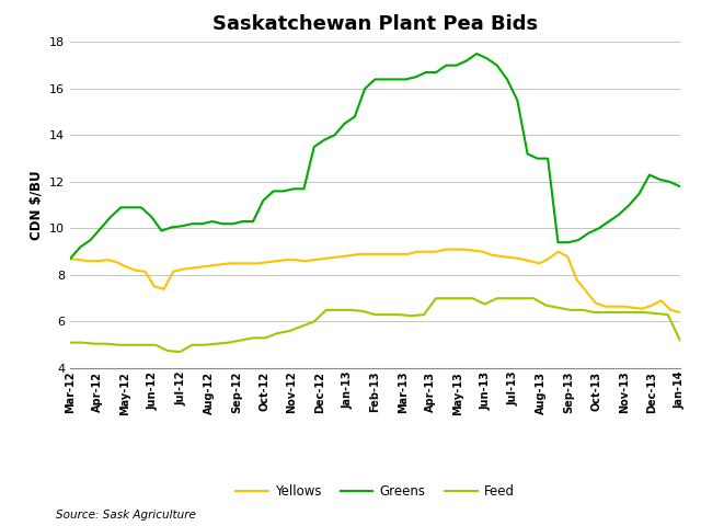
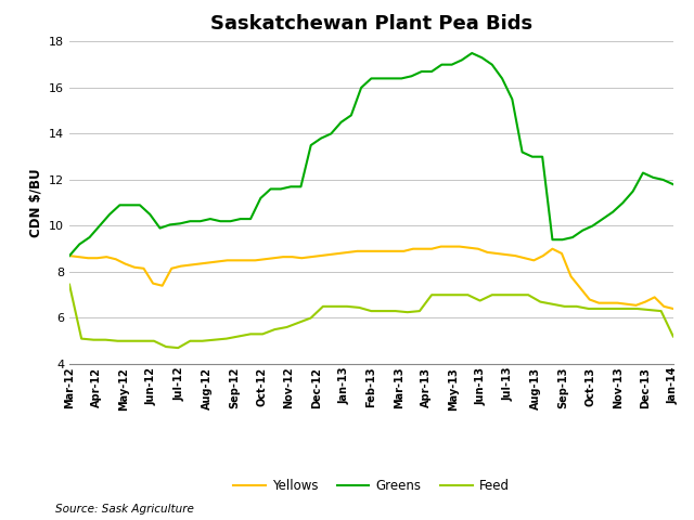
Feed/Mar-12: 5.10 -> 7.45
